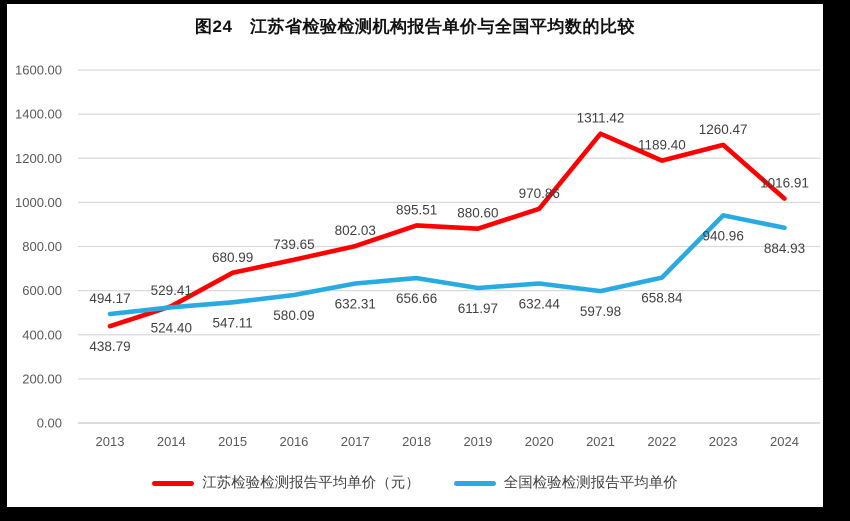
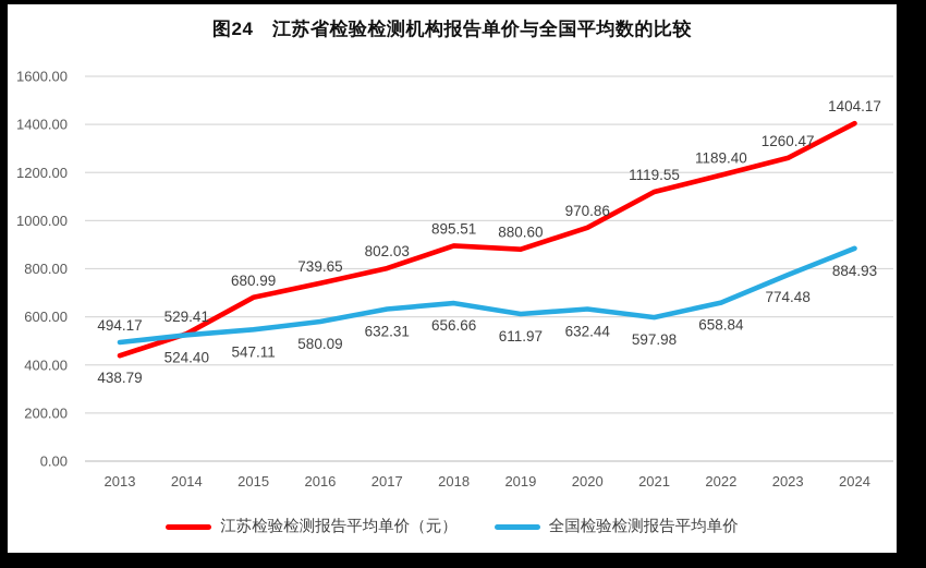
江苏检验检测报告平均单价（元）/2021: 1311.42 -> 1119.55
全国检验检测报告平均单价/2023: 940.96 -> 774.48
江苏检验检测报告平均单价（元）/2024: 1016.91 -> 1404.17
